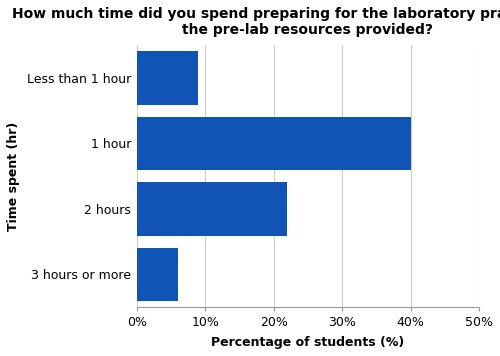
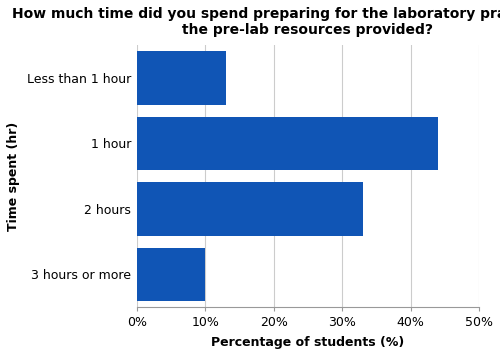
Less than 1 hour: 9% -> 13%
1 hour: 40% -> 44%
2 hours: 22% -> 33%
3 hours or more: 6% -> 10%
